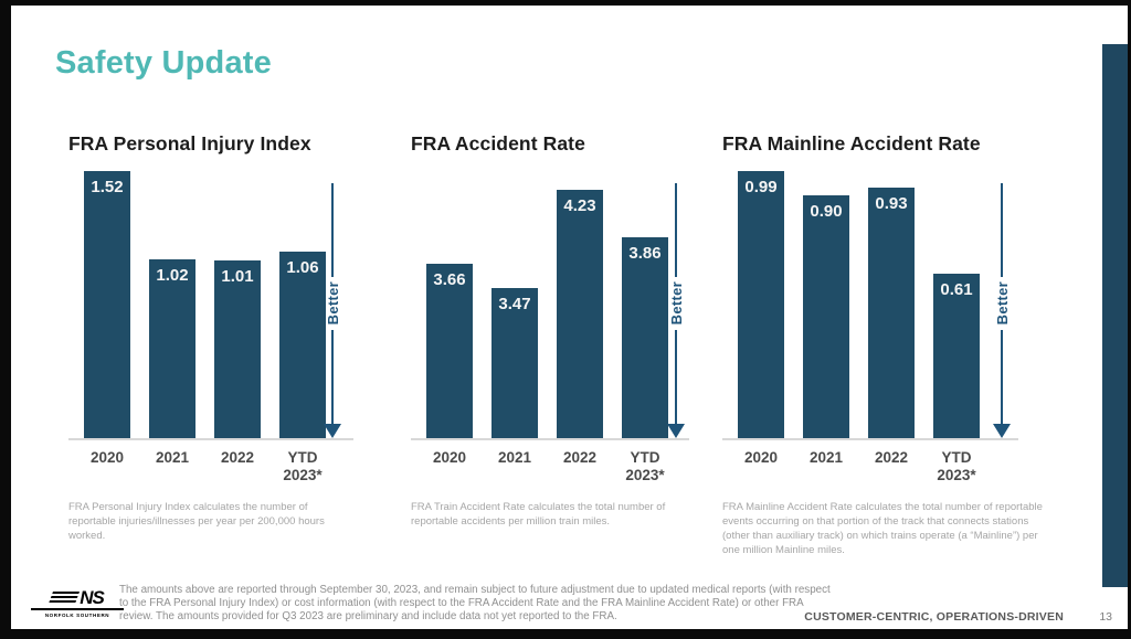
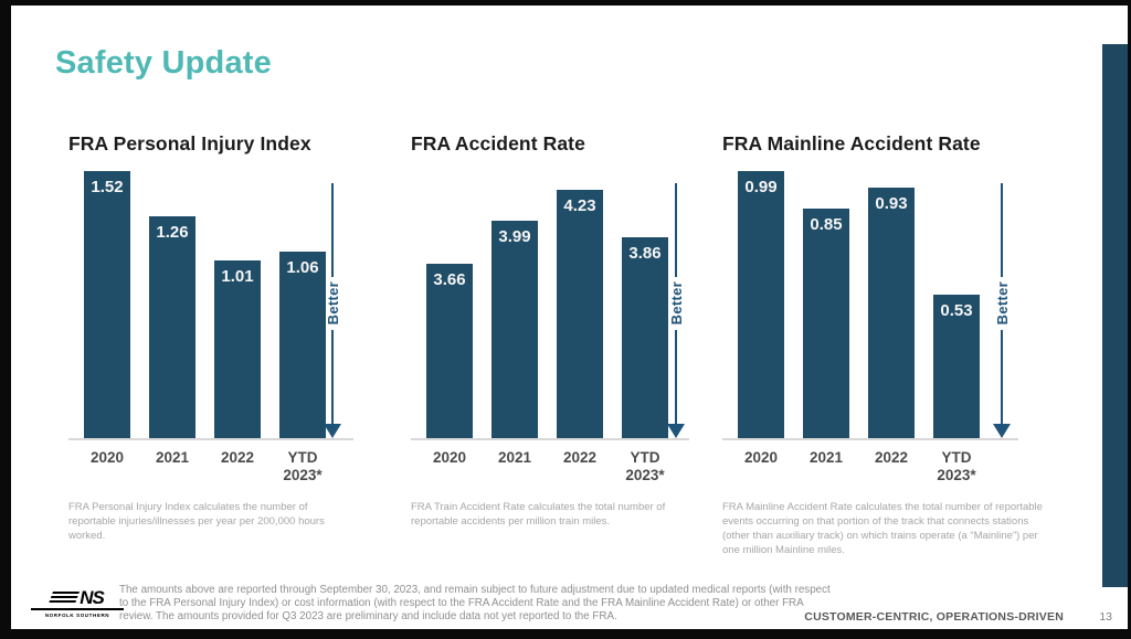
FRA Personal Injury Index/2021: 1.02 -> 1.26
FRA Accident Rate/2021: 3.47 -> 3.99
FRA Mainline Accident Rate/2021: 0.90 -> 0.85
FRA Mainline Accident Rate/YTD 2023*: 0.61 -> 0.53
